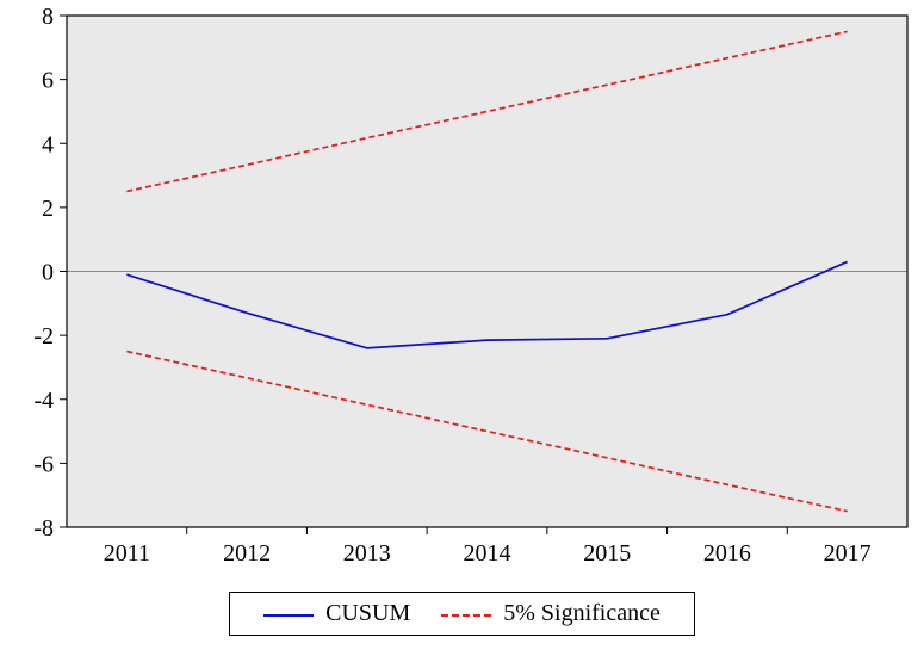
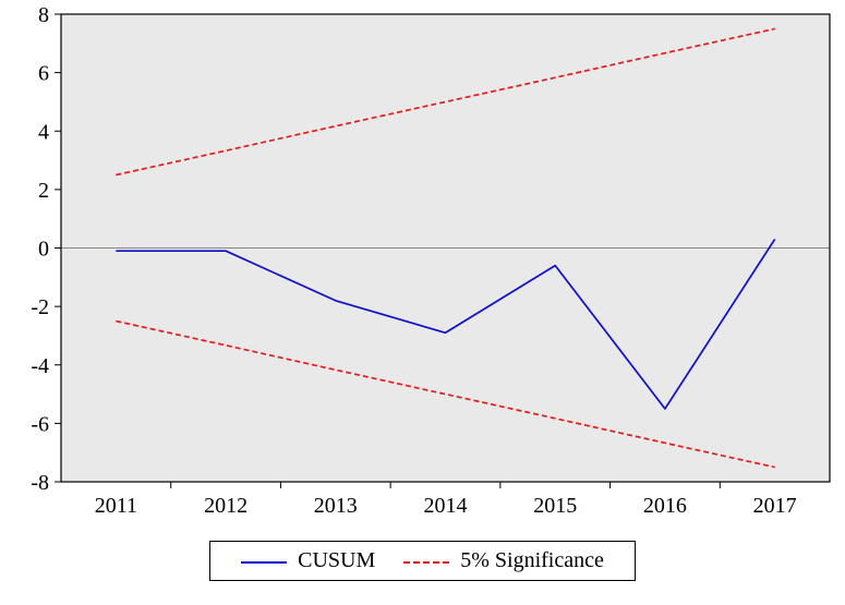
CUSUM/2012: -1.3 -> -0.1
CUSUM/2013: -2.4 -> -1.8
CUSUM/2014: -2.1 -> -2.9
CUSUM/2015: -2.1 -> -0.6
CUSUM/2016: -1.4 -> -5.5
